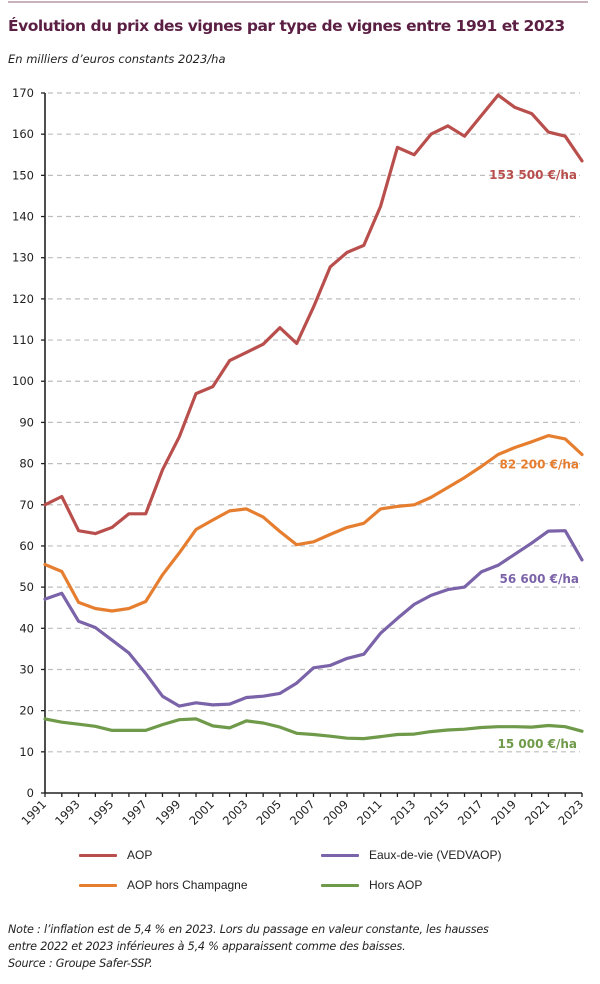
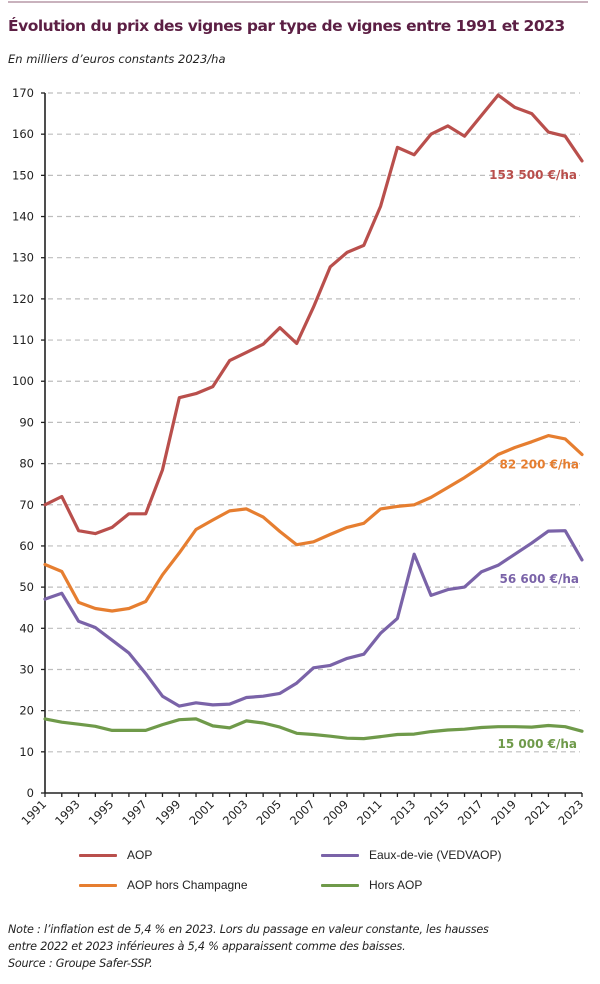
AOP/1999: 86 -> 96
Eaux-de-vie (VEDVAOP)/2013: 46 -> 58
